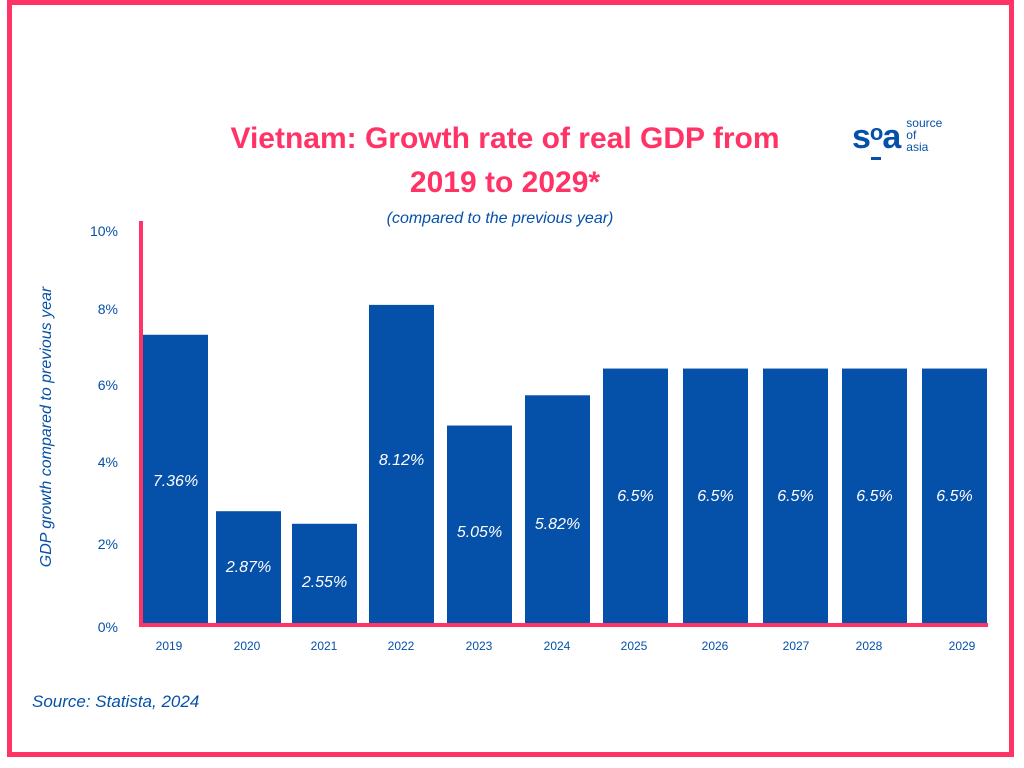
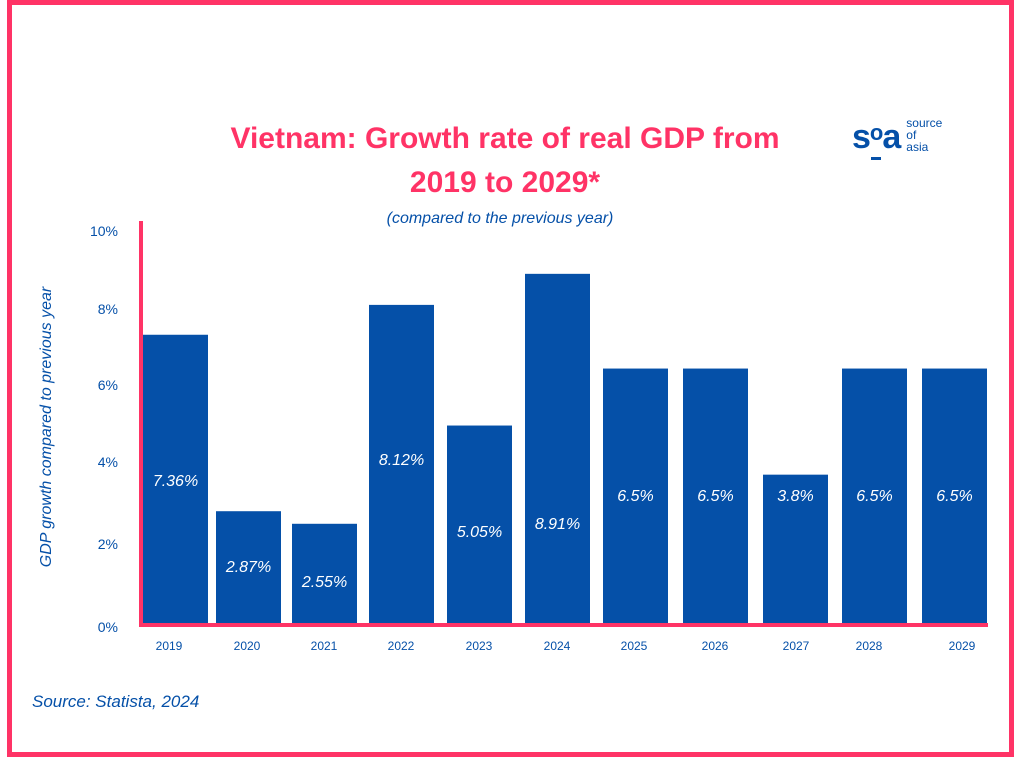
2024: 5.82% -> 8.91%
2027: 6.5% -> 3.8%
